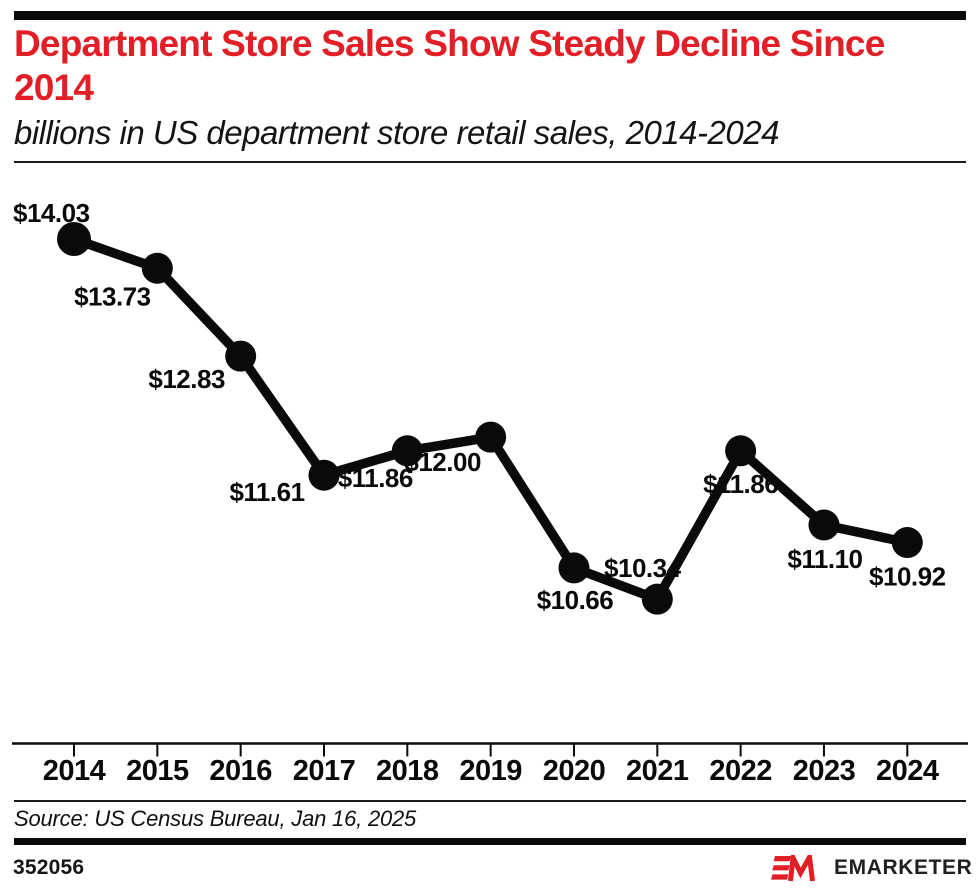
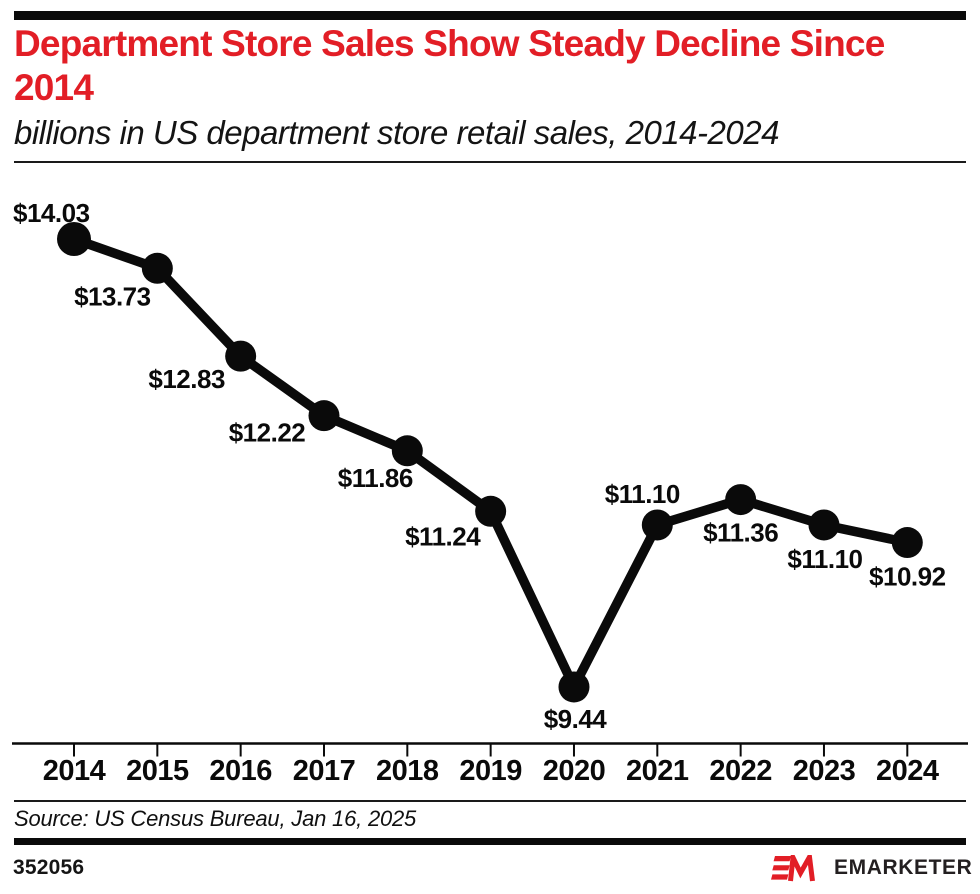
2017: $11.61 -> $12.22
2019: $12.00 -> $11.24
2020: $10.66 -> $9.44
2021: $10.34 -> $11.10
2022: $11.86 -> $11.36
